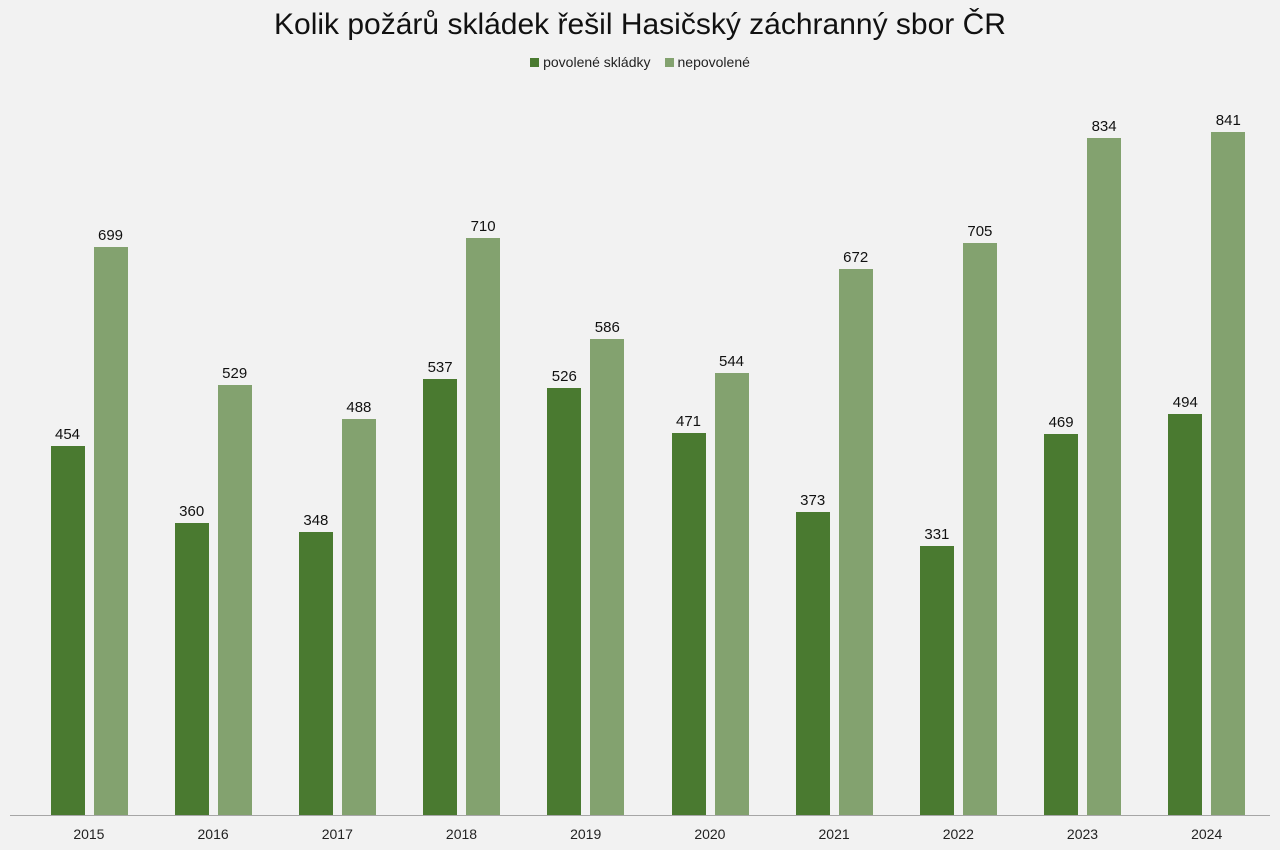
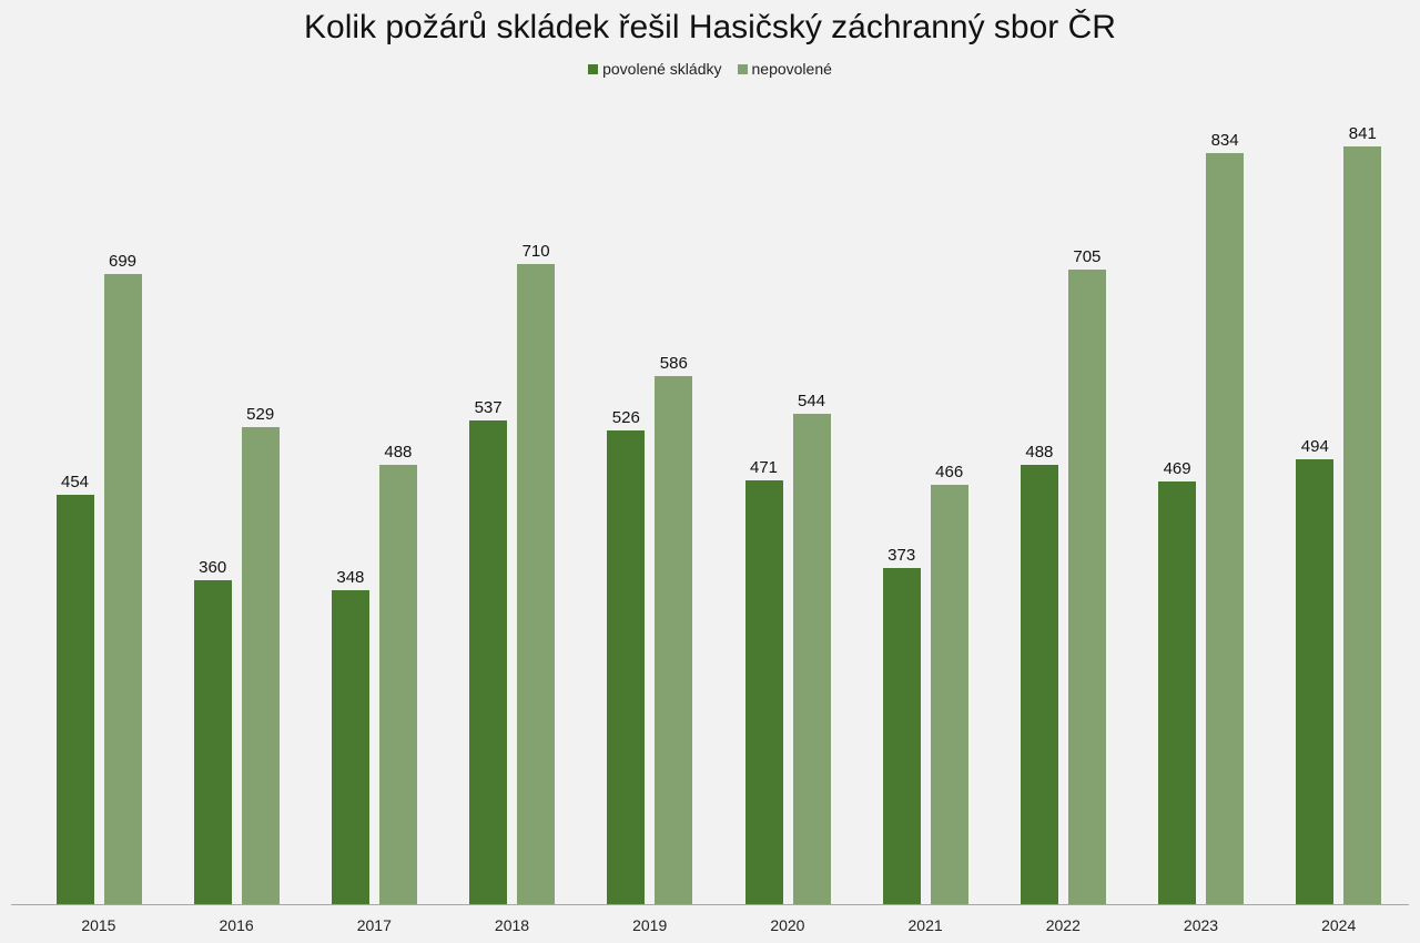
nepovolené/2021: 672 -> 466
povolené skládky/2022: 331 -> 488
